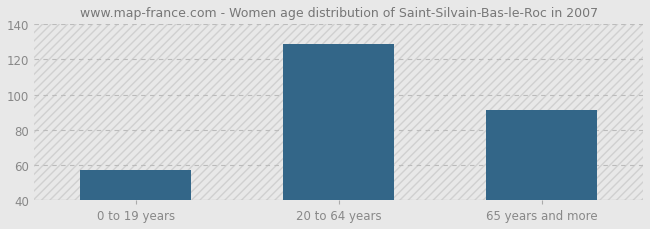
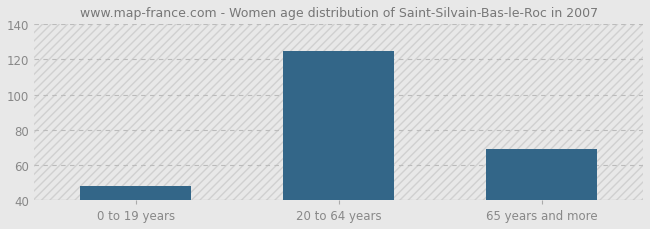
0 to 19 years: 57 -> 48
20 to 64 years: 129 -> 125
65 years and more: 91 -> 69
